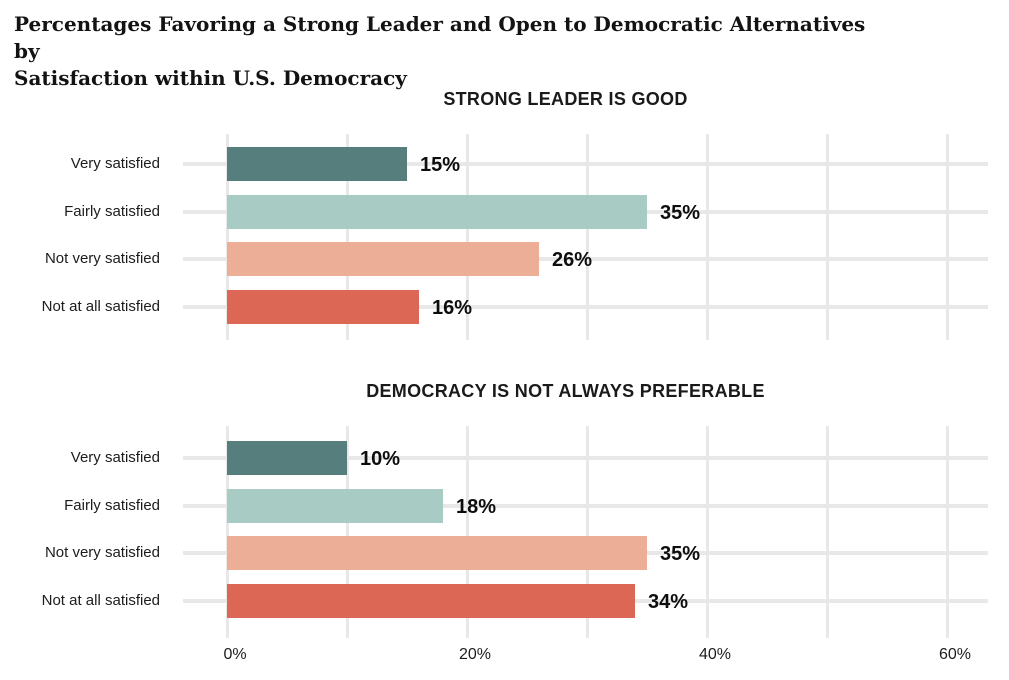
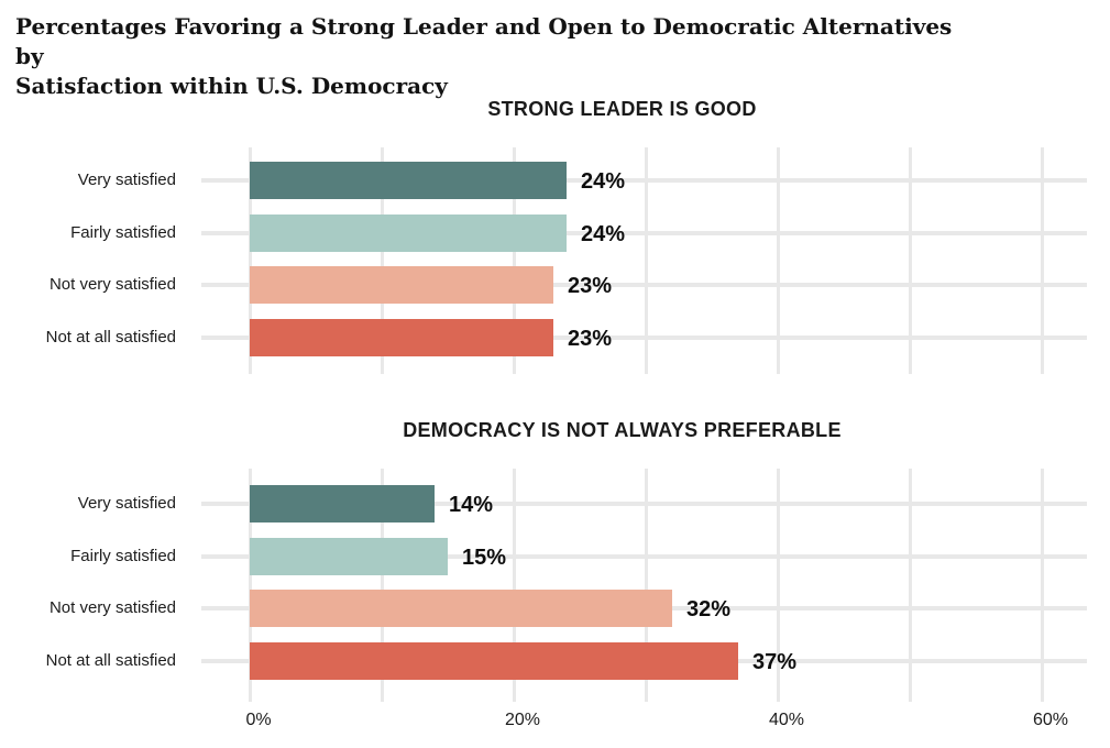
STRONG LEADER IS GOOD/Very satisfied: 15% -> 24%
STRONG LEADER IS GOOD/Fairly satisfied: 35% -> 24%
STRONG LEADER IS GOOD/Not very satisfied: 26% -> 23%
STRONG LEADER IS GOOD/Not at all satisfied: 16% -> 23%
DEMOCRACY IS NOT ALWAYS PREFERABLE/Very satisfied: 10% -> 14%
DEMOCRACY IS NOT ALWAYS PREFERABLE/Fairly satisfied: 18% -> 15%
DEMOCRACY IS NOT ALWAYS PREFERABLE/Not very satisfied: 35% -> 32%
DEMOCRACY IS NOT ALWAYS PREFERABLE/Not at all satisfied: 34% -> 37%
